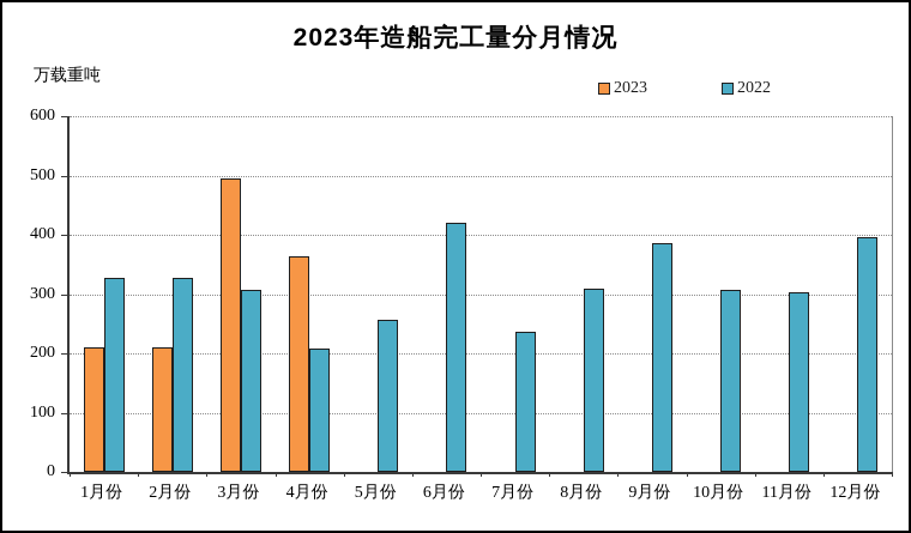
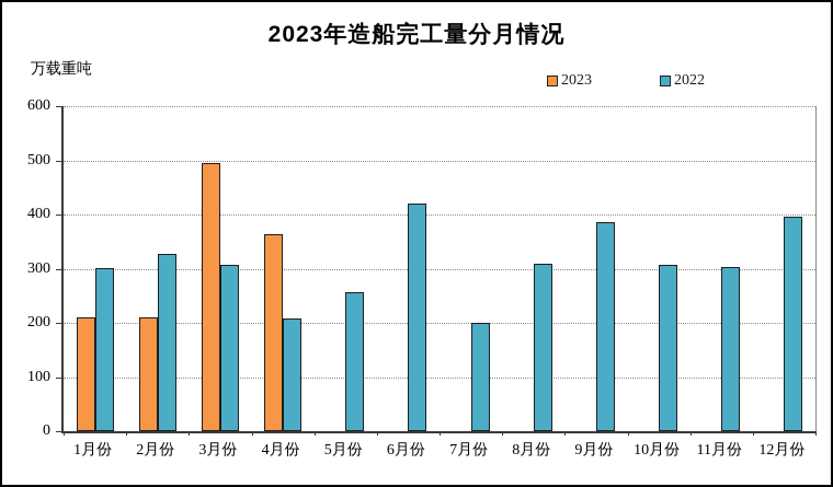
2022/1月份: 330 -> 300
2022/7月份: 240 -> 200
